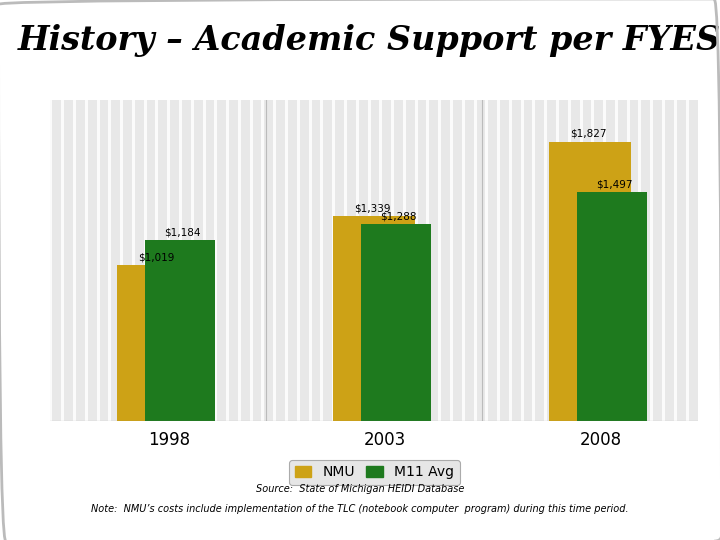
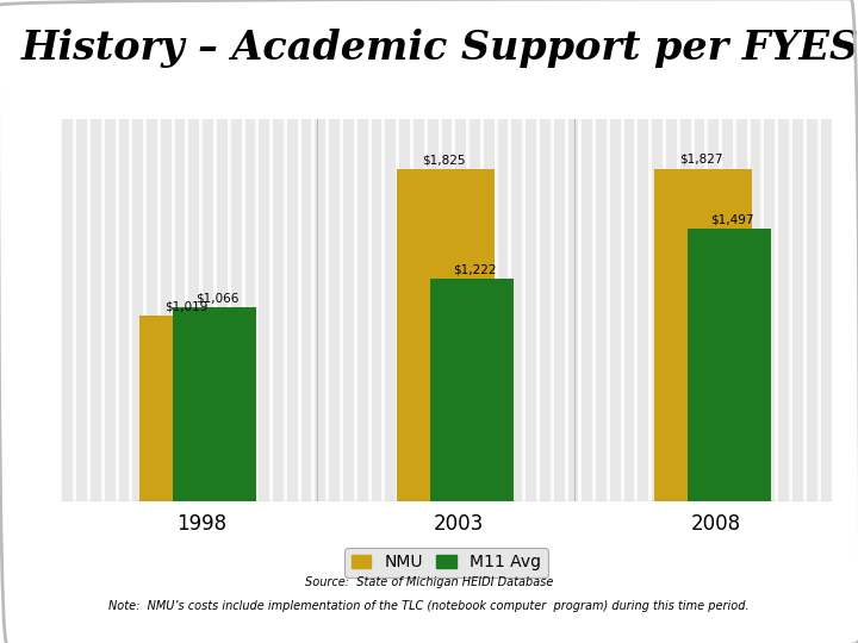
M11 Avg/1998: $1,184 -> $1,066
NMU/2003: $1,339 -> $1,825
M11 Avg/2003: $1,288 -> $1,222
